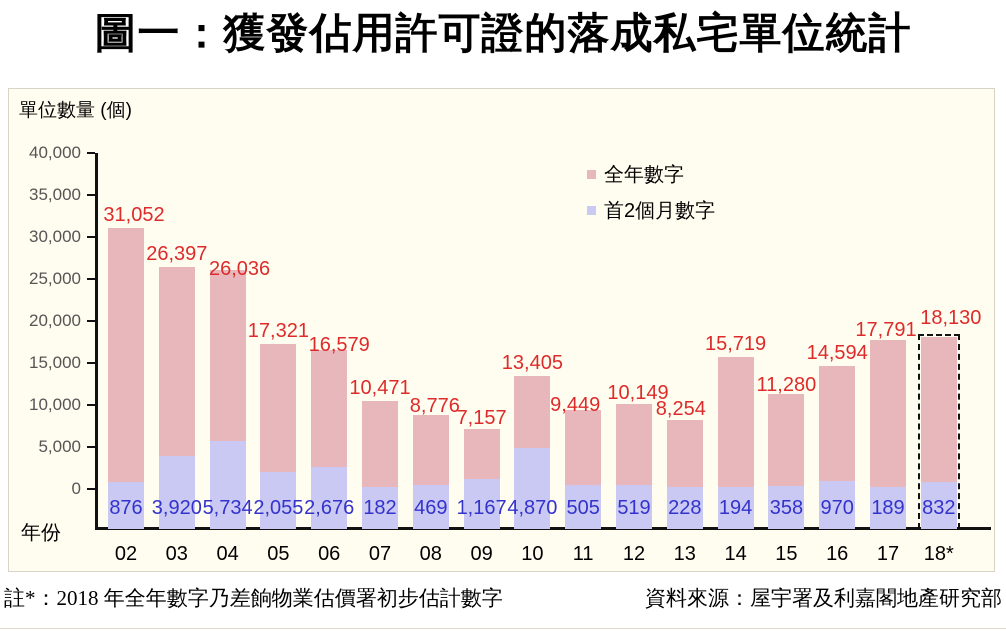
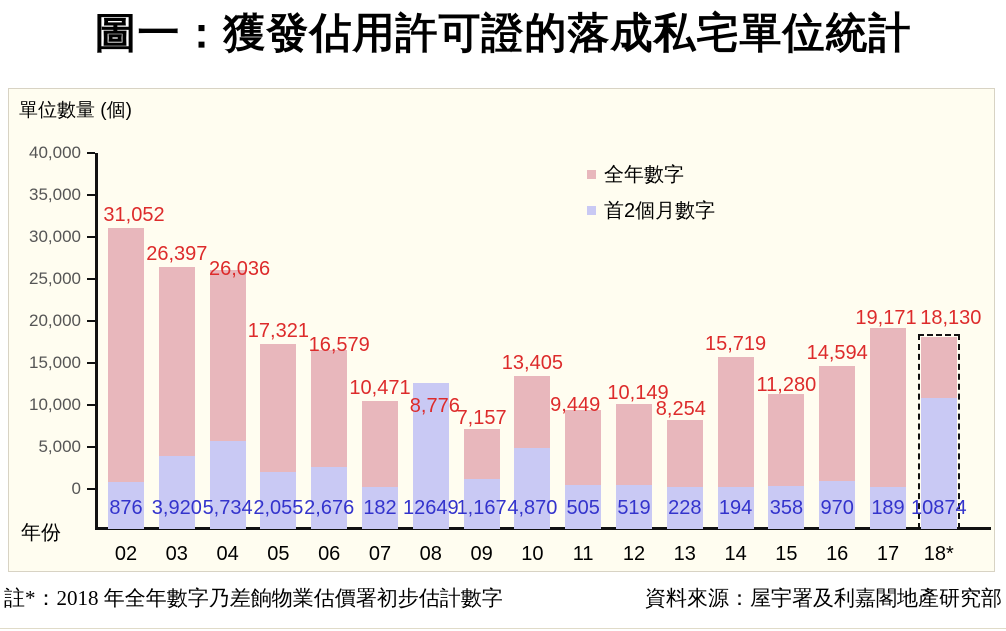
首2個月數字/08: 469 -> 12649
全年數字/17: 17,791 -> 19,171
首2個月數字/18*: 832 -> 10874
